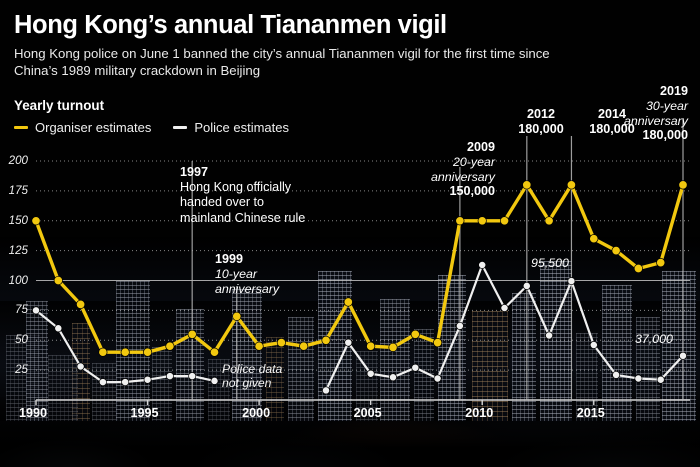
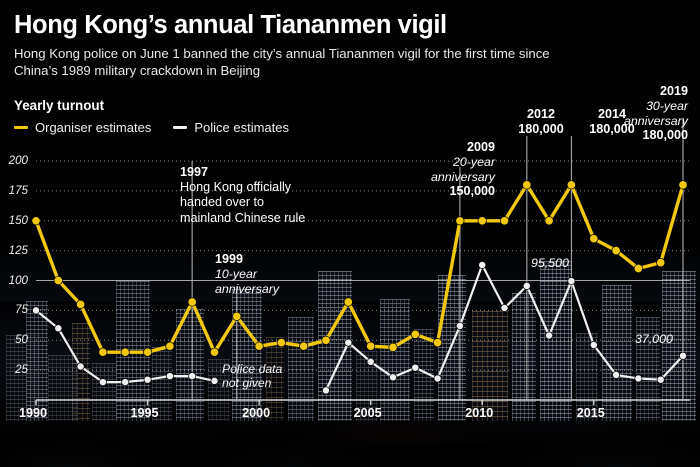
Organiser estimates/1997: 55 -> 82
Police estimates/2005: 22 -> 32
